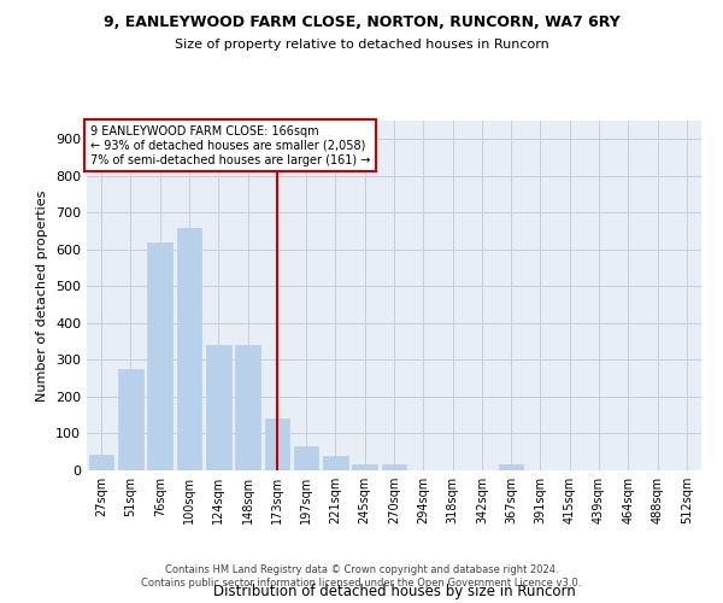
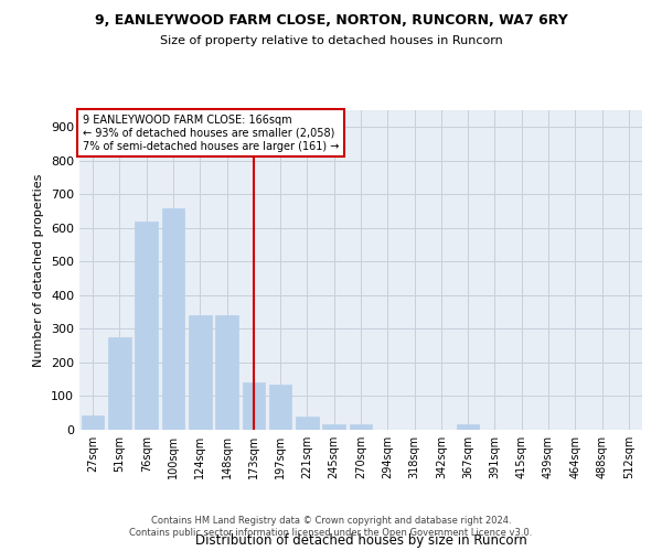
197sqm: 65 -> 135
